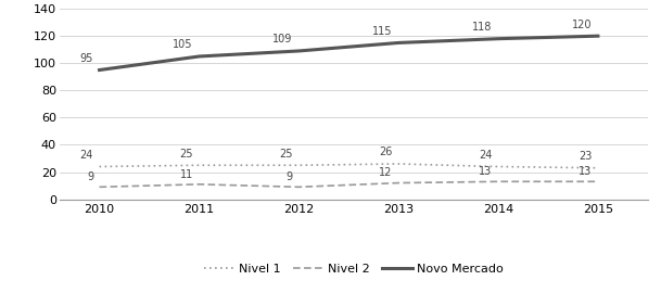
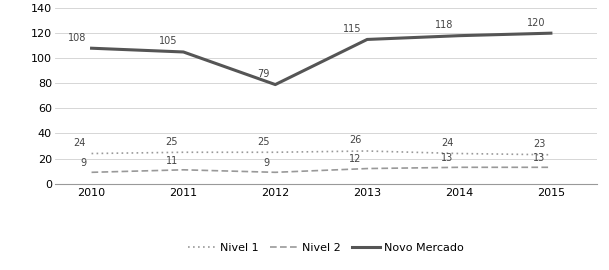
Novo Mercado/2010: 95 -> 108
Novo Mercado/2012: 109 -> 79
